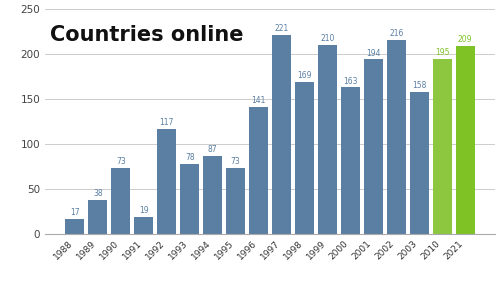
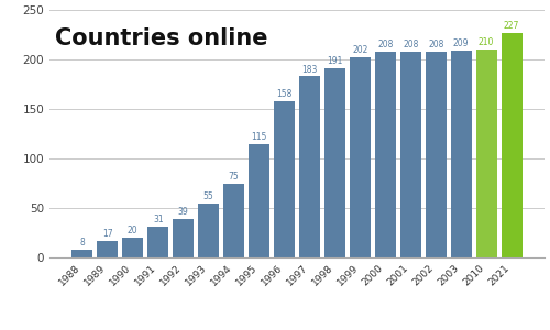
1988: 17 -> 8
1989: 38 -> 17
1990: 73 -> 20
1991: 19 -> 31
1992: 117 -> 39
1993: 78 -> 55
1994: 87 -> 75
1995: 73 -> 115
1996: 141 -> 158
1997: 221 -> 183
1998: 169 -> 191
1999: 210 -> 202
2000: 163 -> 208
2001: 194 -> 208
2002: 216 -> 208
2003: 158 -> 209
2010: 195 -> 210
2021: 209 -> 227
